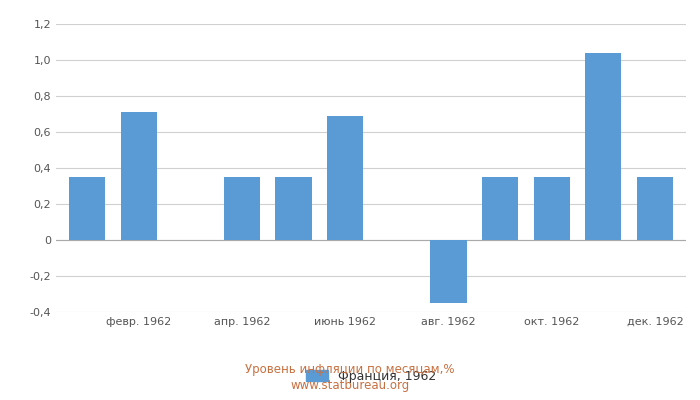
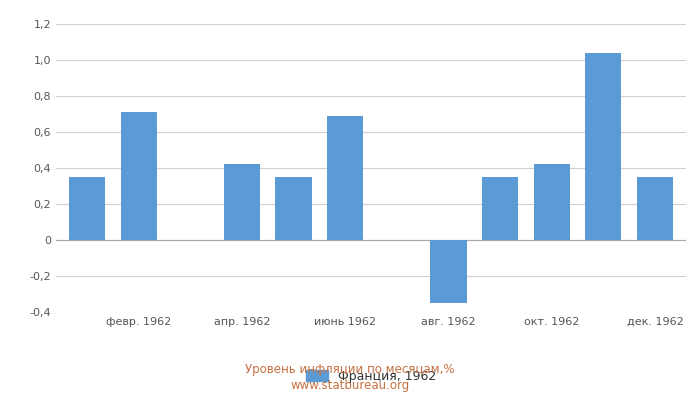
апр. 1962: 0,35 -> 0,42
окт. 1962: 0,35 -> 0,42
